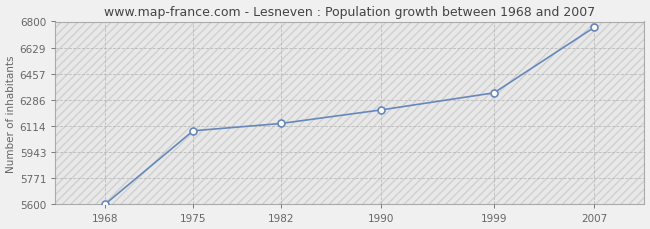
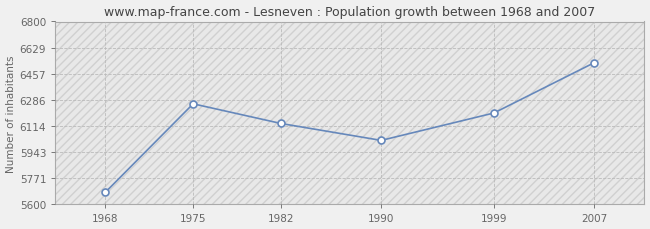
1968: 5600 -> 5680
1975: 6080 -> 6260
1990: 6220 -> 6020
1999: 6330 -> 6200
2007: 6760 -> 6530
